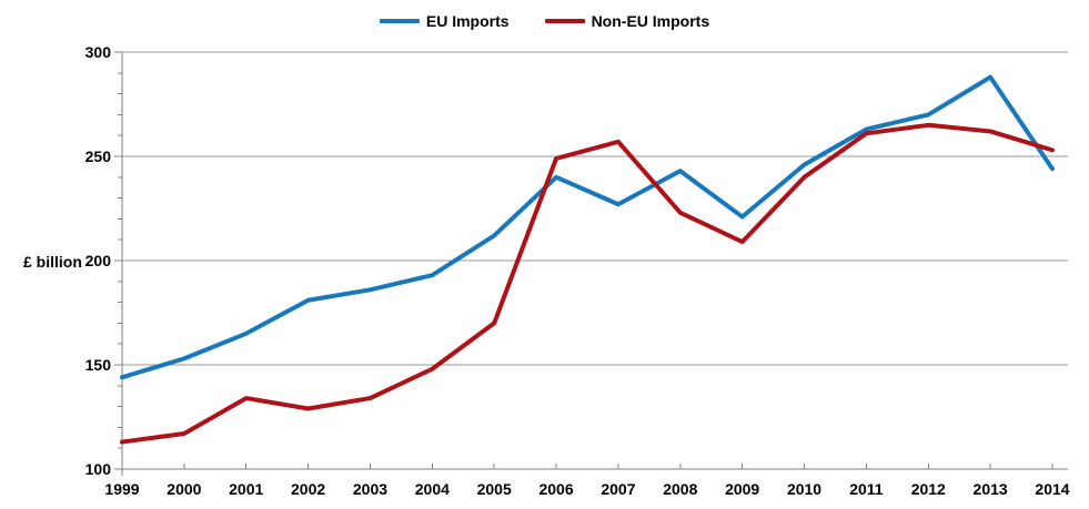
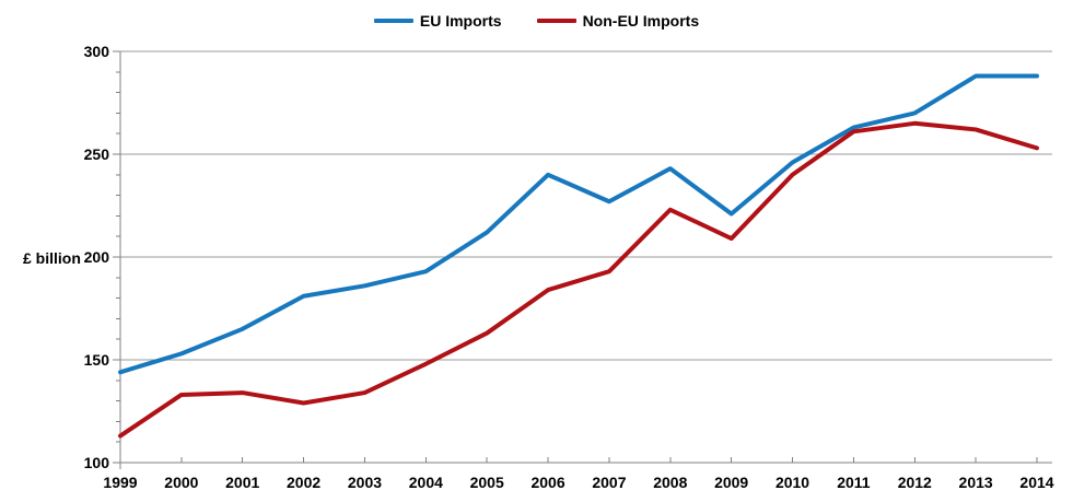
Non-EU Imports/2000: 117 -> 133
Non-EU Imports/2005: 170 -> 163
Non-EU Imports/2006: 249 -> 184
Non-EU Imports/2007: 257 -> 193
EU Imports/2014: 244 -> 288
